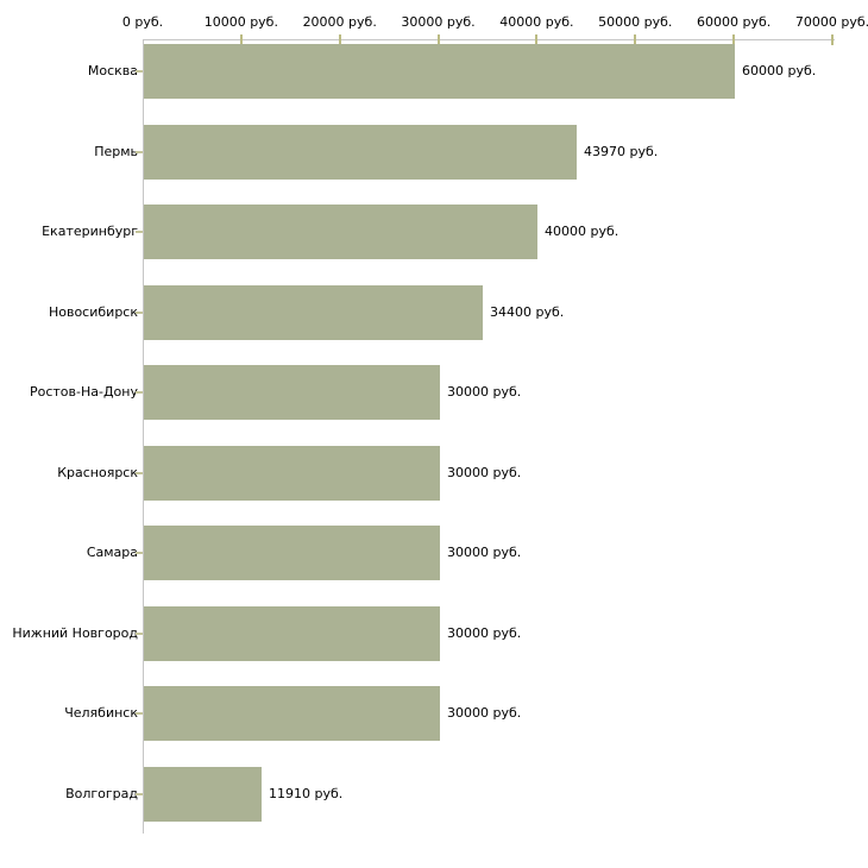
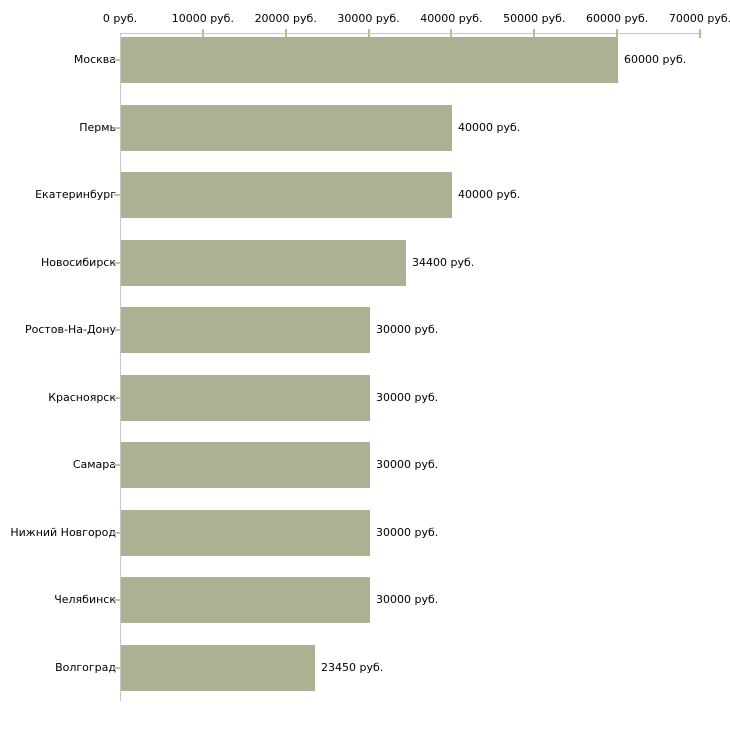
Пермь: 43970 -> 40000
Волгоград: 11910 -> 23450
